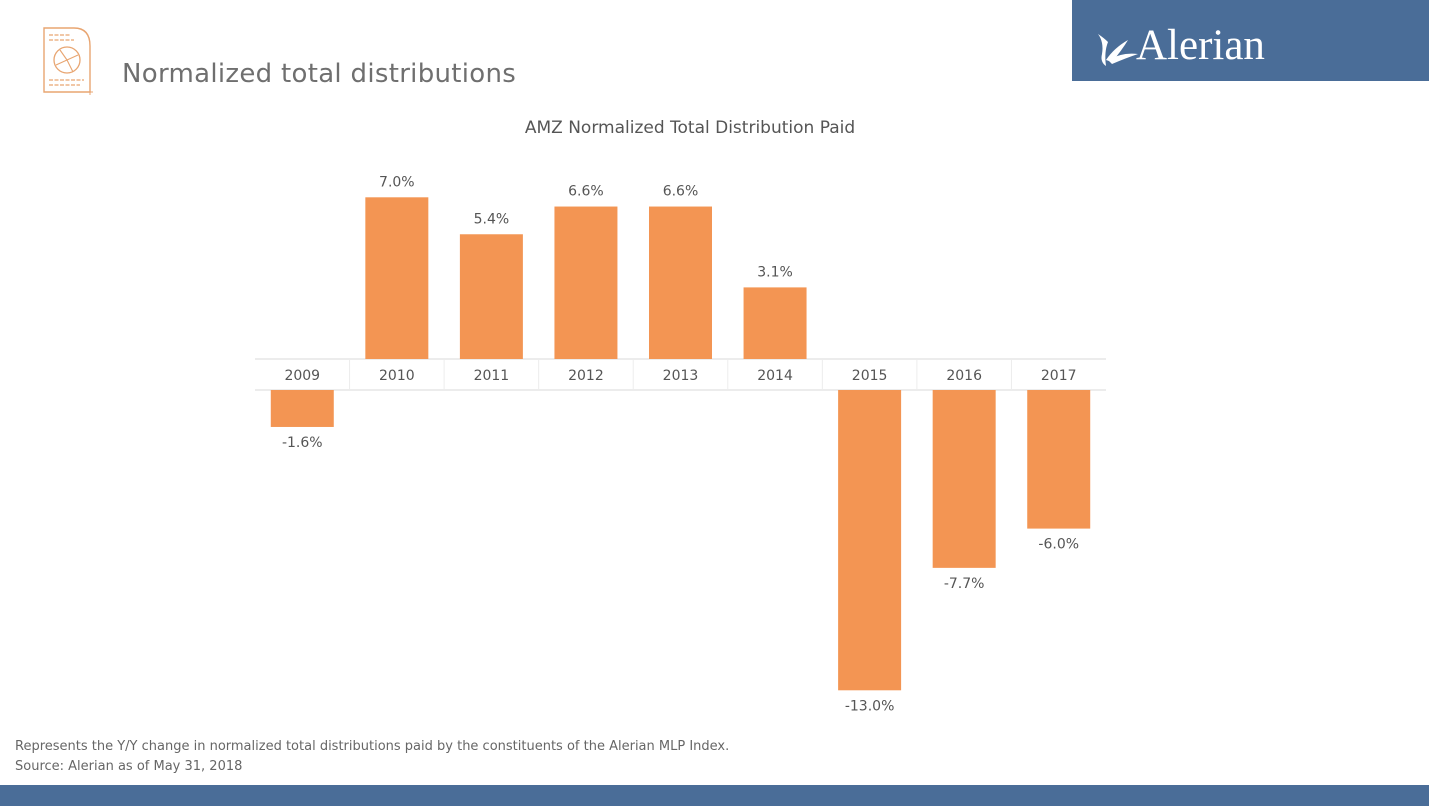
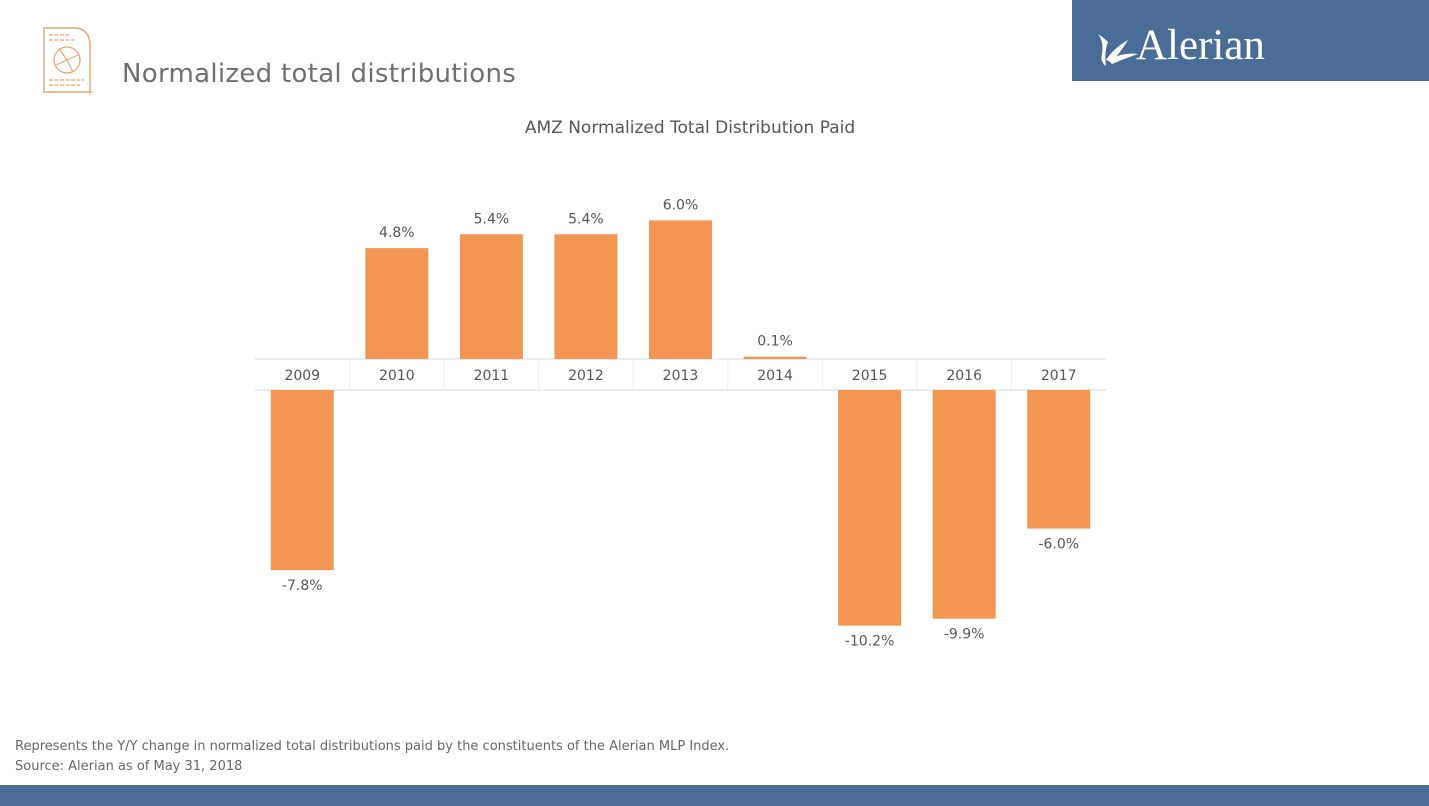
2009: -1.6% -> -7.8%
2010: 7.0% -> 4.8%
2012: 6.6% -> 5.4%
2013: 6.6% -> 6.0%
2014: 3.1% -> 0.1%
2015: -13.0% -> -10.2%
2016: -7.7% -> -9.9%
